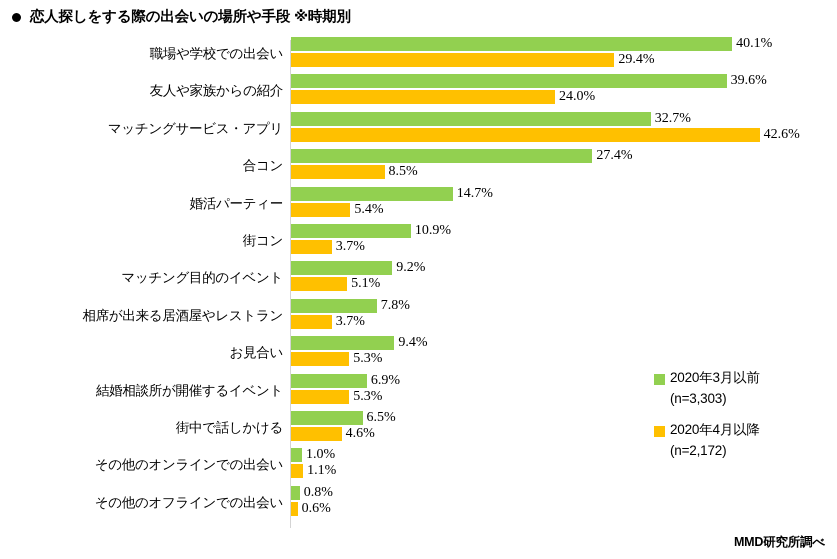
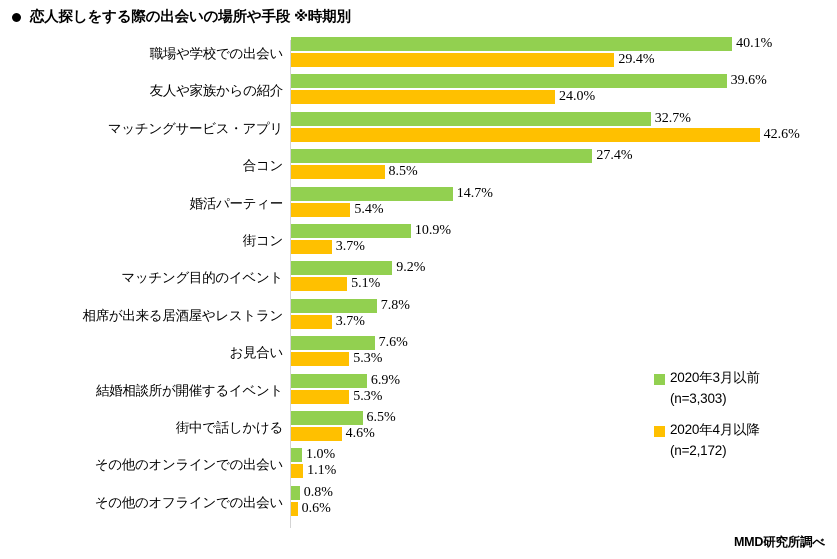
2020年3月以前/お見合い: 9.4% -> 7.6%
